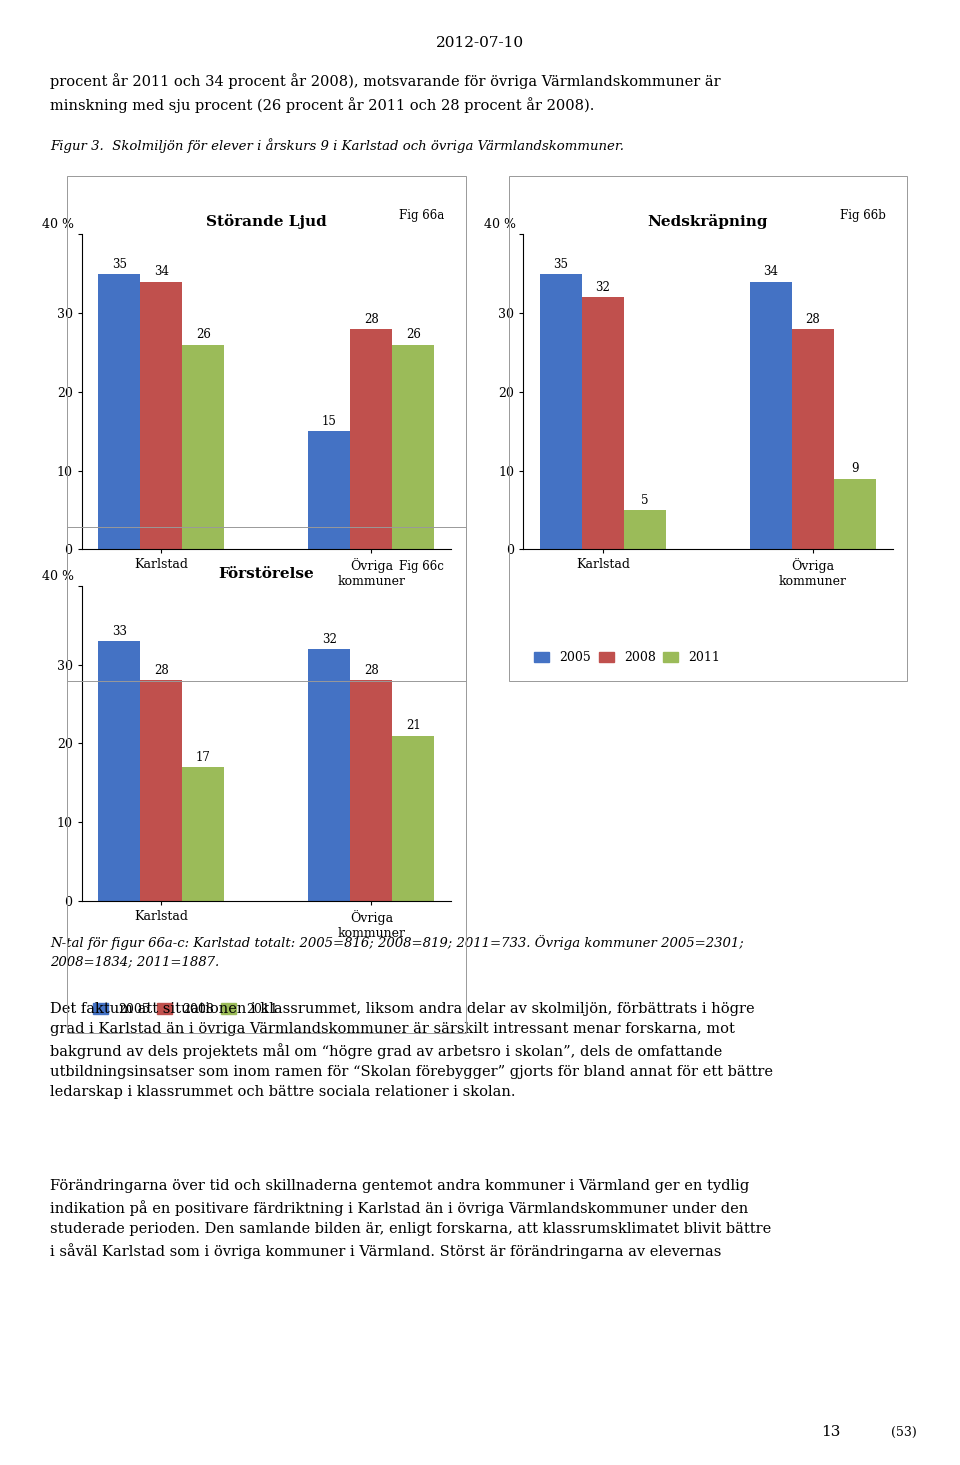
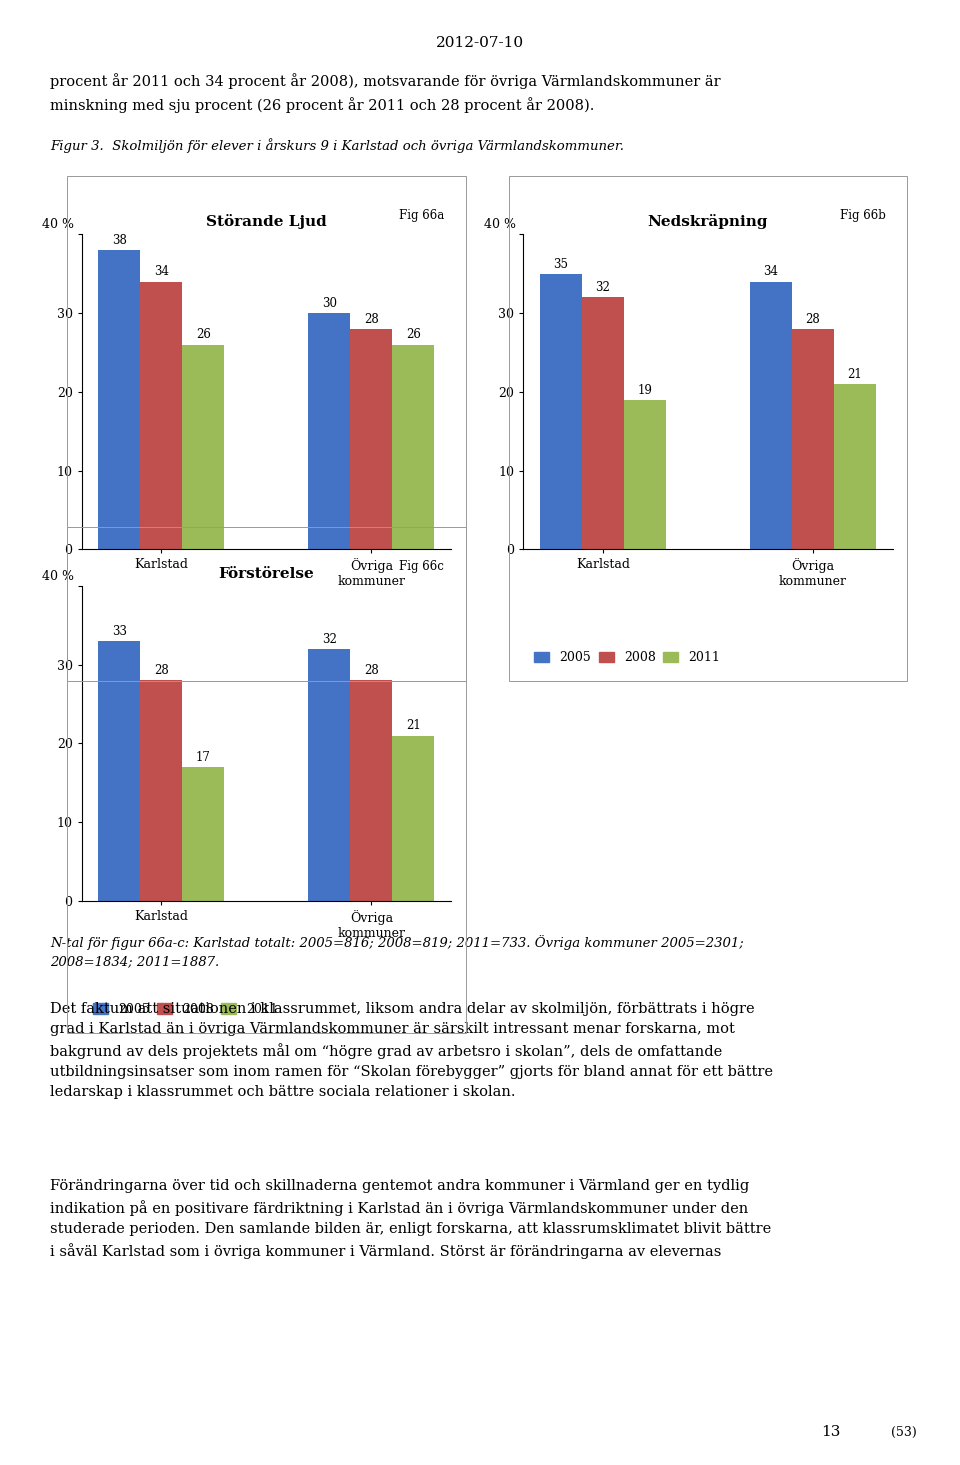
Störande Ljud/2005/Karlstad: 35 -> 38
Störande Ljud/2005/Övriga kommuner: 15 -> 30
Nedskräpning/2011/Karlstad: 5 -> 19
Nedskräpning/2011/Övriga kommuner: 9 -> 21
